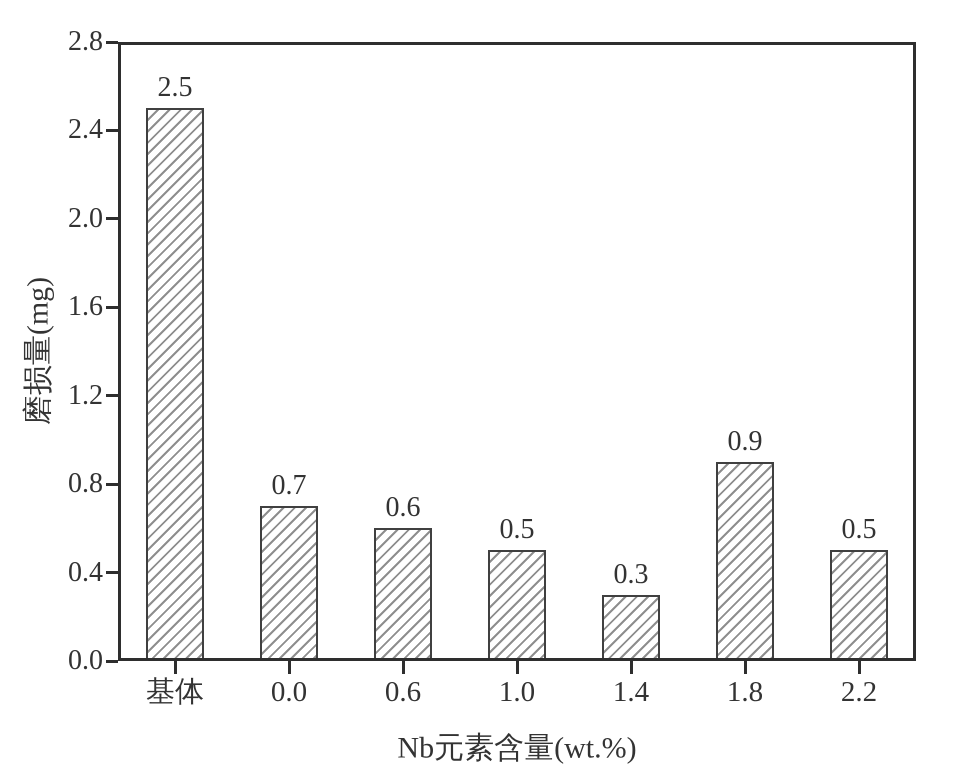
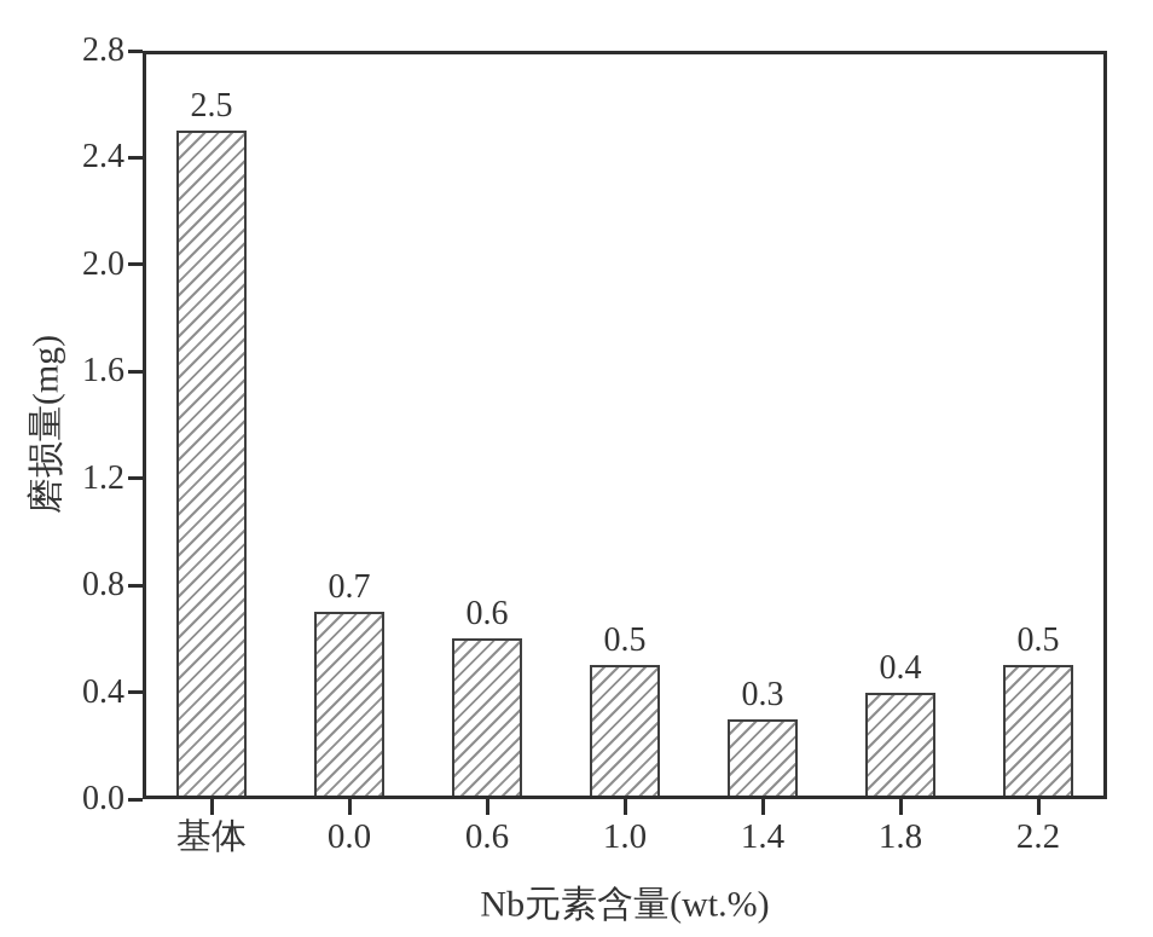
1.8: 0.9 -> 0.4
